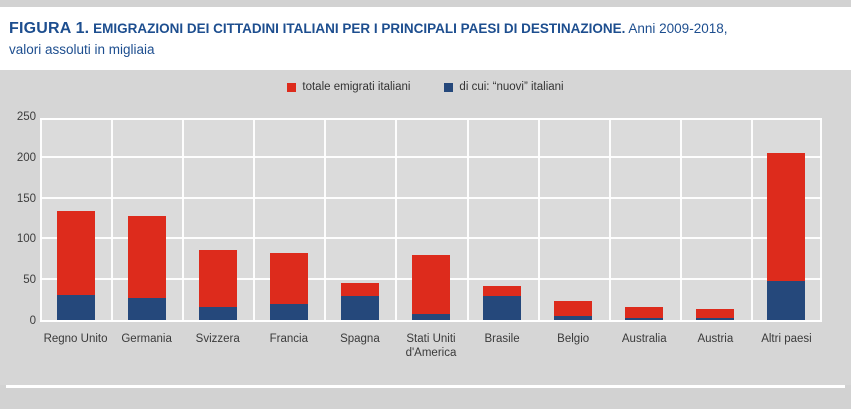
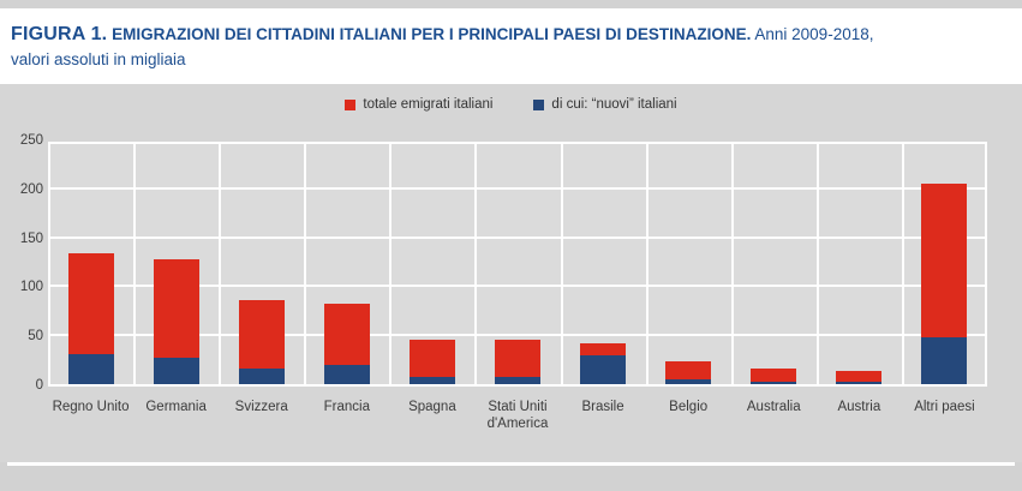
di cui: “nuovi” italiani/Spagna: 30 -> 10
totale emigrati italiani/Stati Uniti d'America: 80 -> 40
